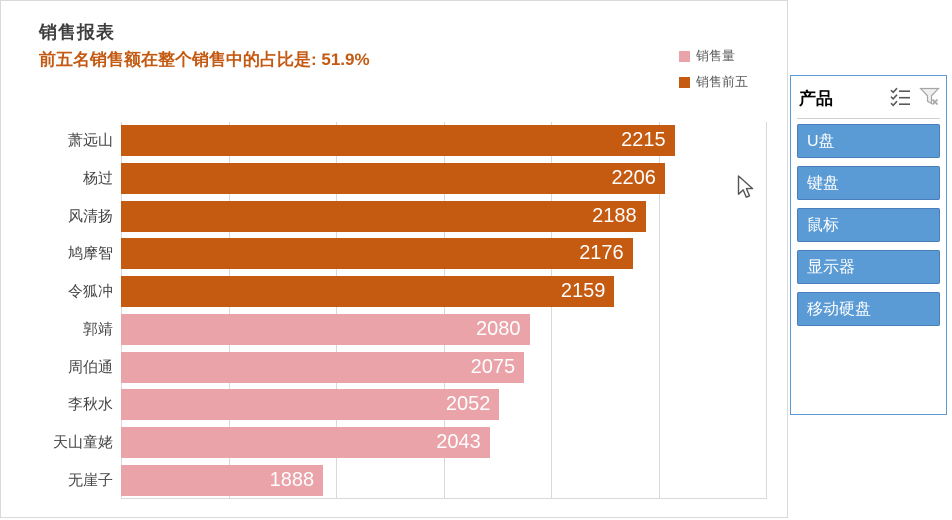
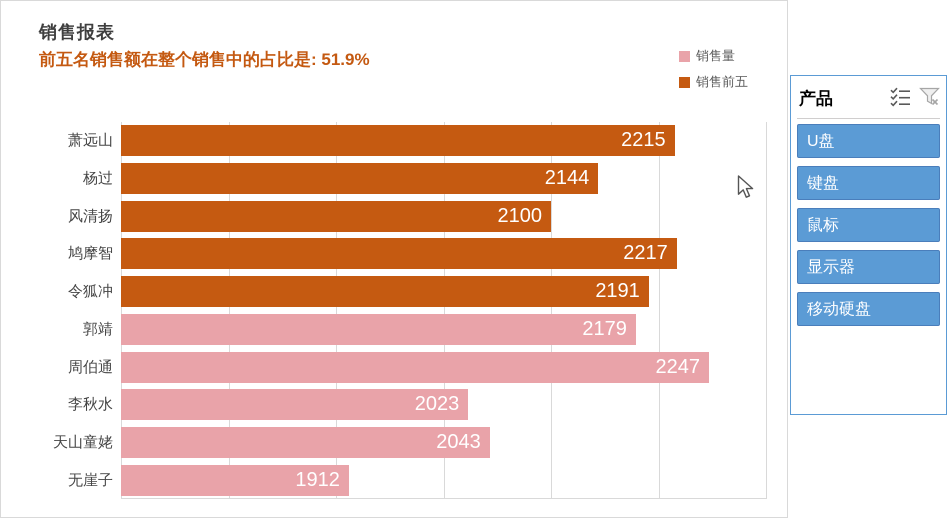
杨过: 2206 -> 2144
风清扬: 2188 -> 2100
鸠摩智: 2176 -> 2217
令狐冲: 2159 -> 2191
郭靖: 2080 -> 2179
周伯通: 2075 -> 2247
李秋水: 2052 -> 2023
无崖子: 1888 -> 1912
